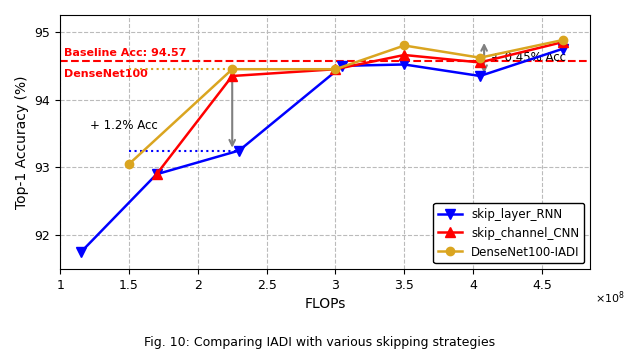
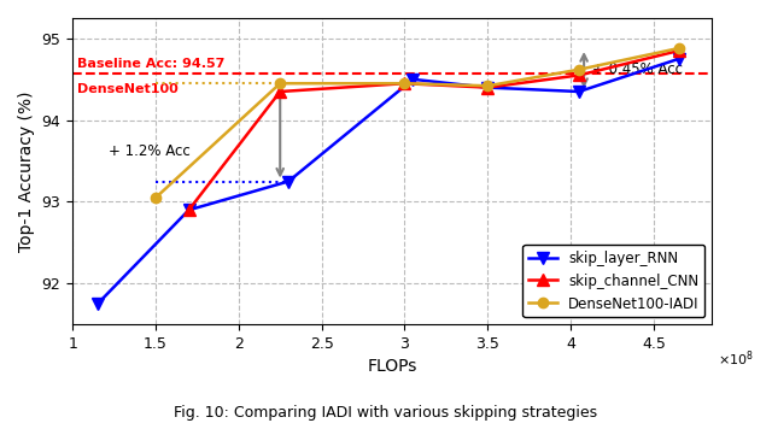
skip_layer_RNN/3.5: 94.52 -> 94.40
skip_channel_CNN/3.5: 94.66 -> 94.40
DenseNet100-IADI/3.5: 94.80 -> 94.42
